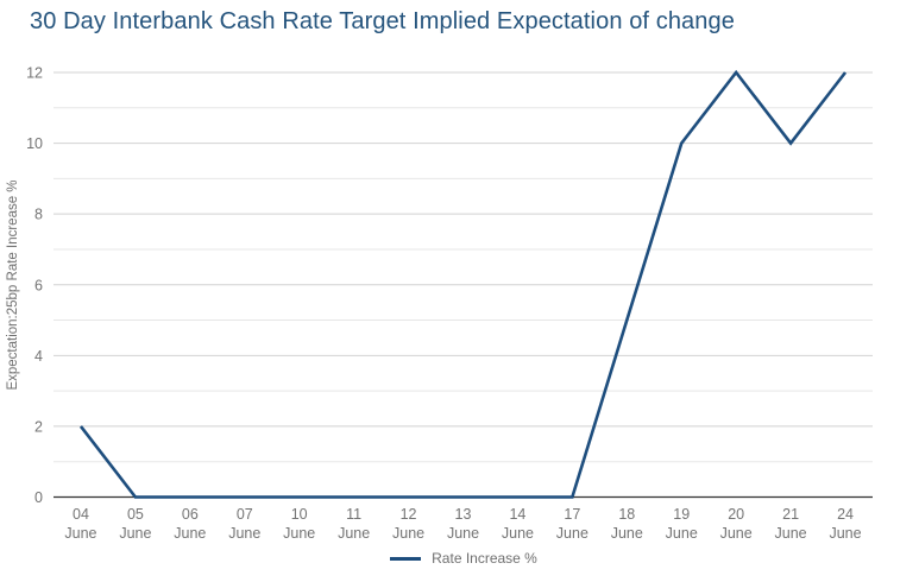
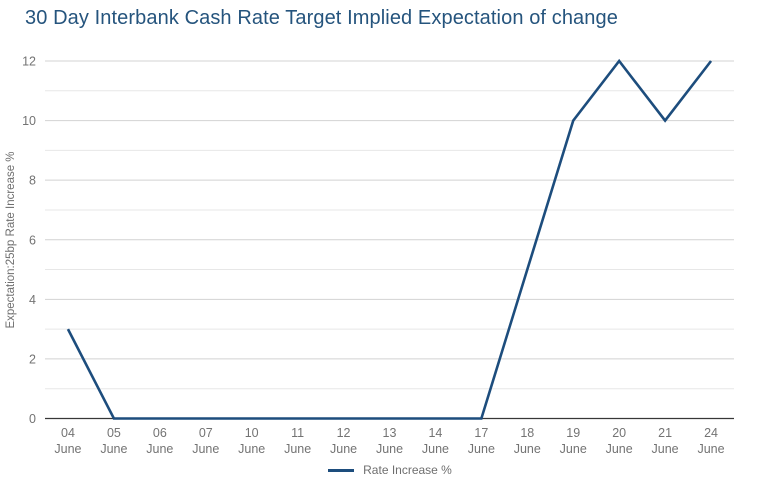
04 June: 2 -> 3
